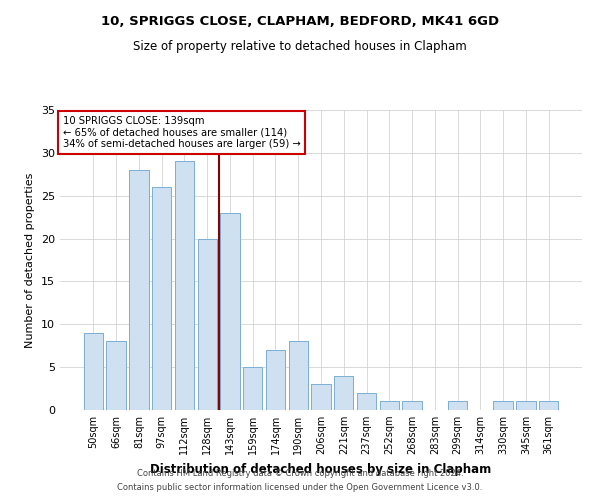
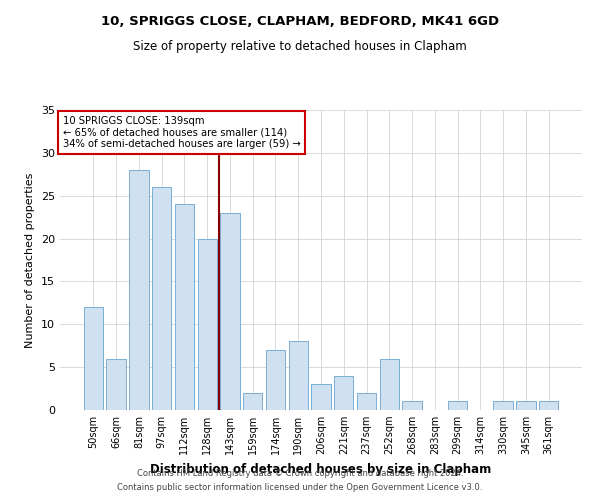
50sqm: 9 -> 12
66sqm: 8 -> 6
112sqm: 29 -> 24
159sqm: 5 -> 2
252sqm: 1 -> 6
